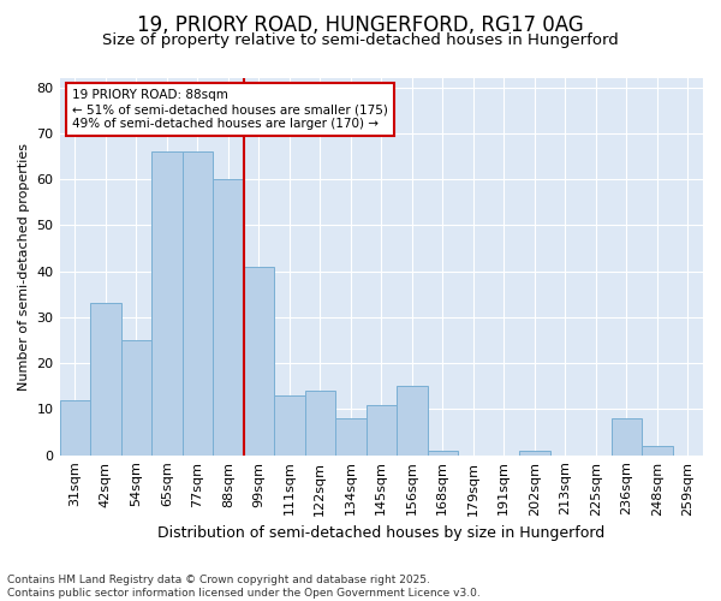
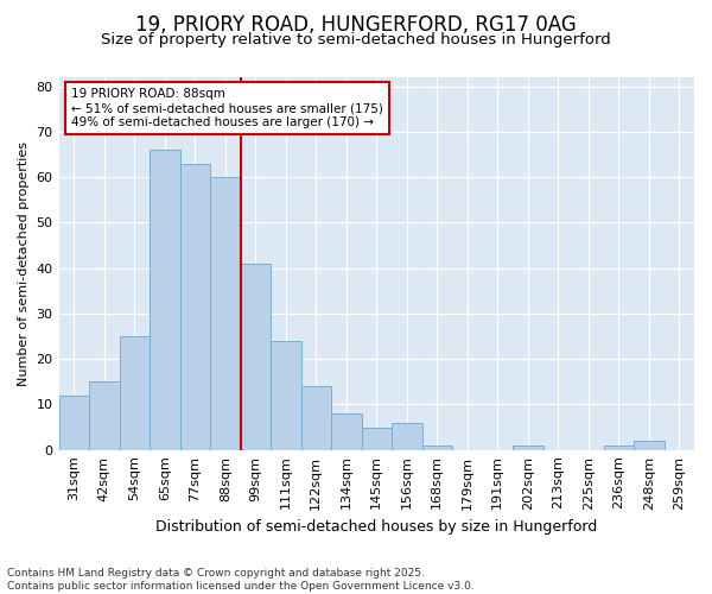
42sqm: 33 -> 15
77sqm: 66 -> 63
111sqm: 13 -> 24
145sqm: 11 -> 5
156sqm: 15 -> 6
236sqm: 8 -> 1
